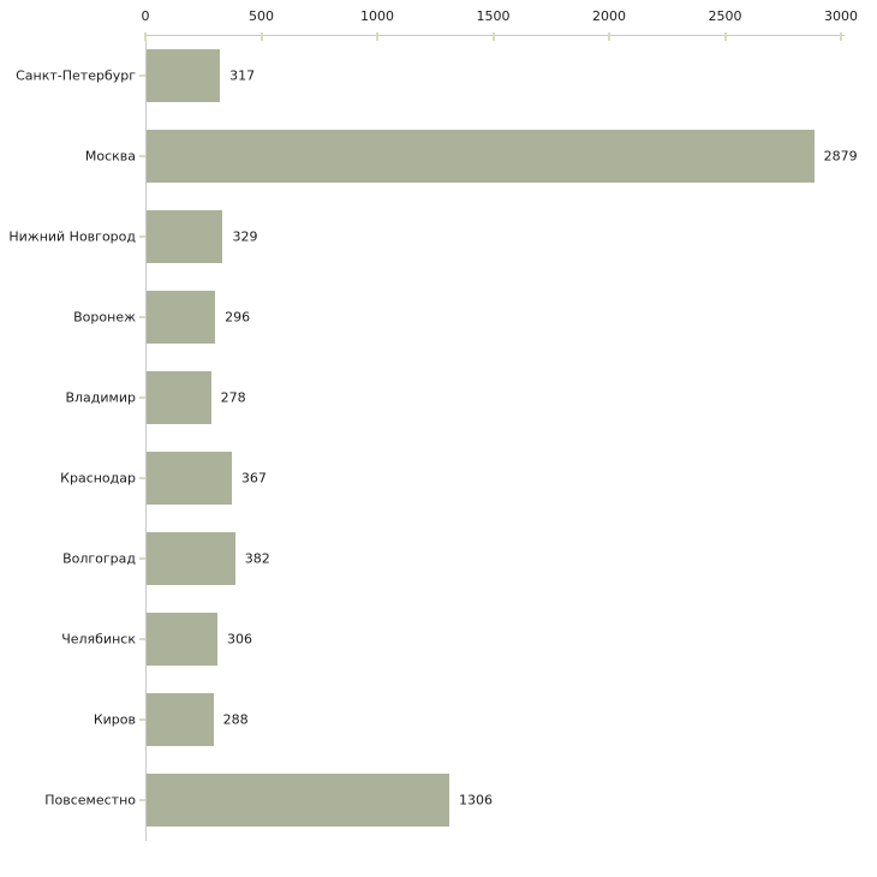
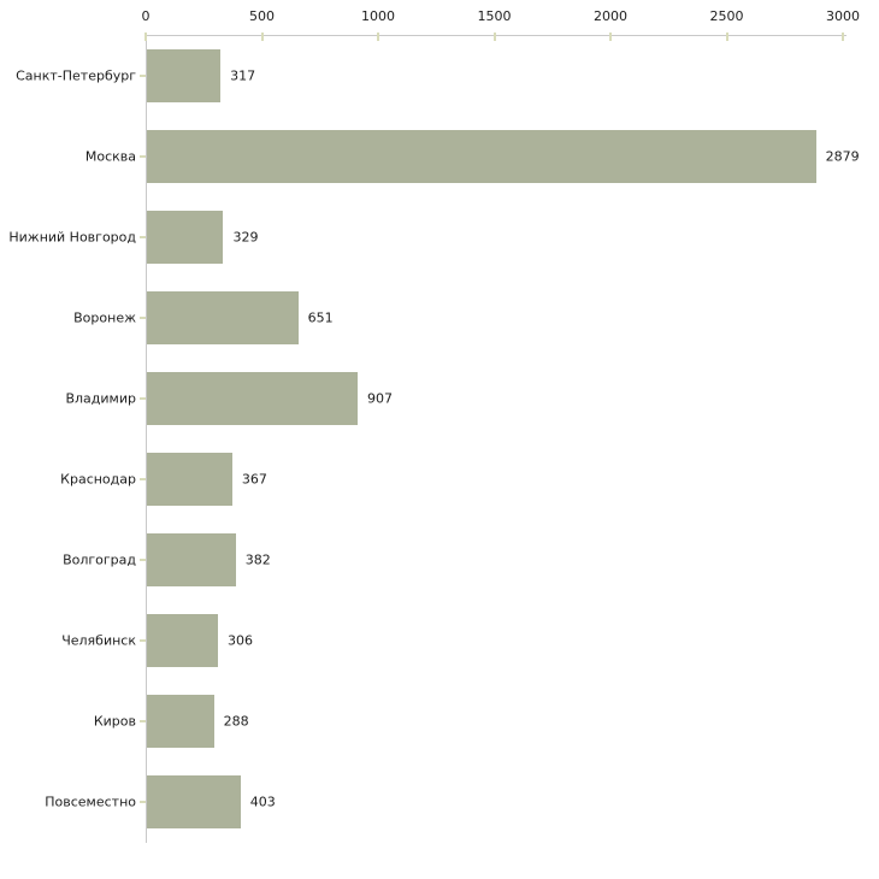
Воронеж: 296 -> 651
Владимир: 278 -> 907
Повсеместно: 1306 -> 403
